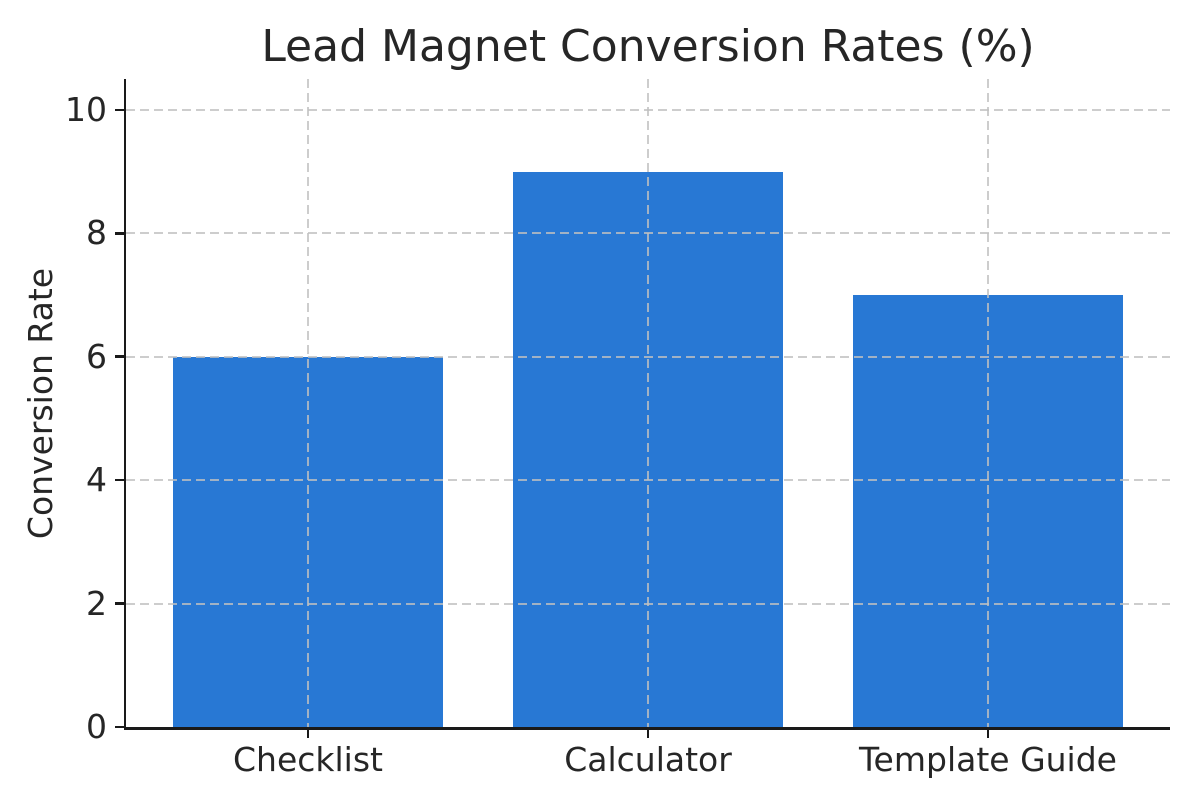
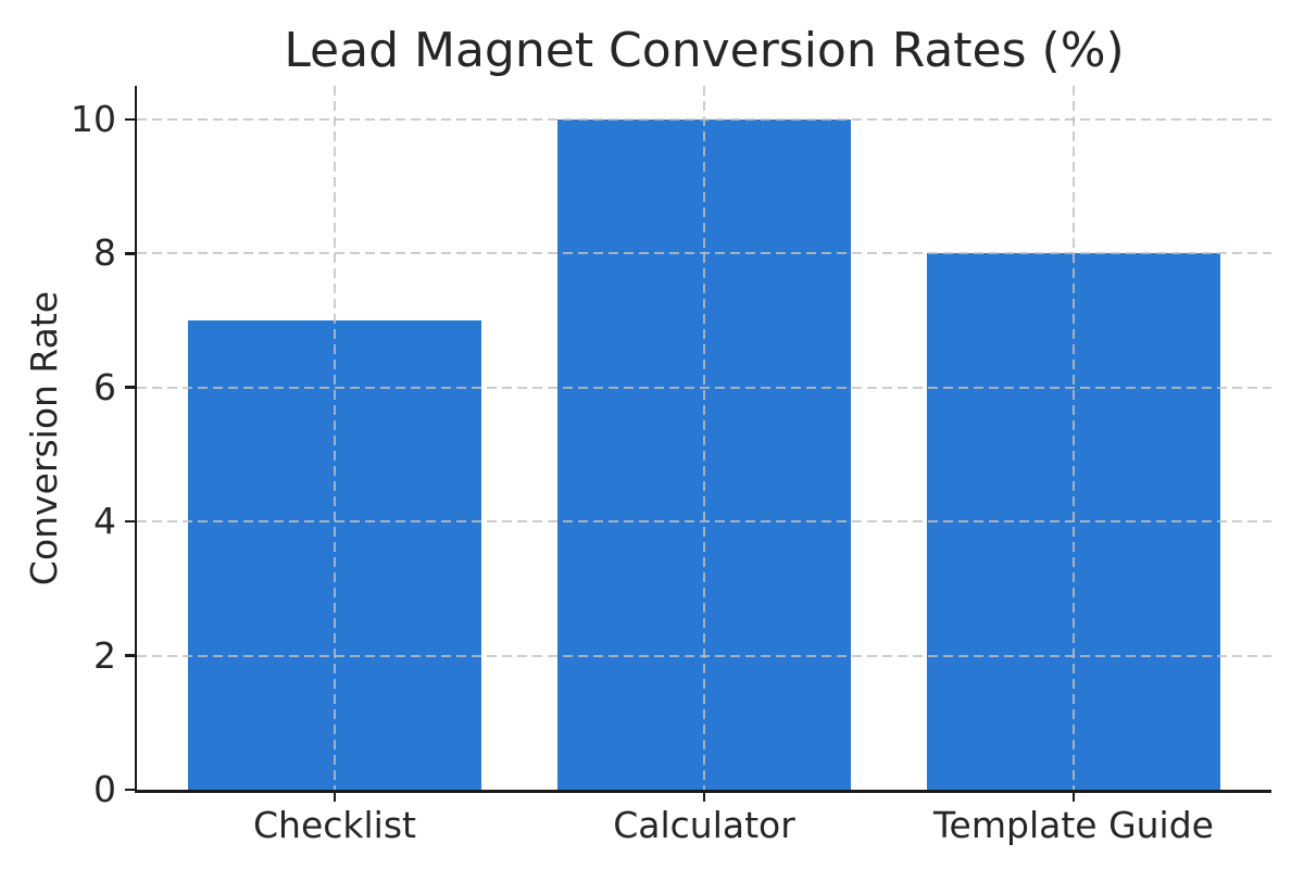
Checklist: 6 -> 7
Calculator: 9 -> 10
Template Guide: 7 -> 8
